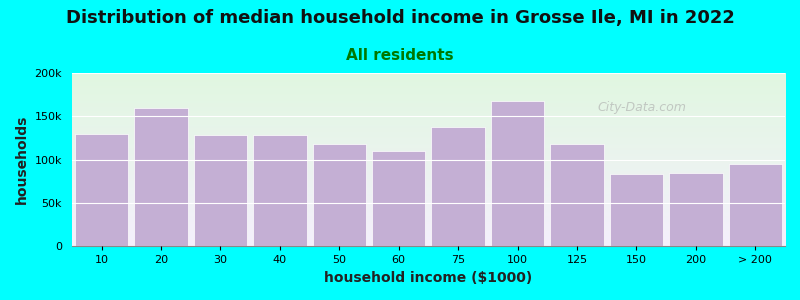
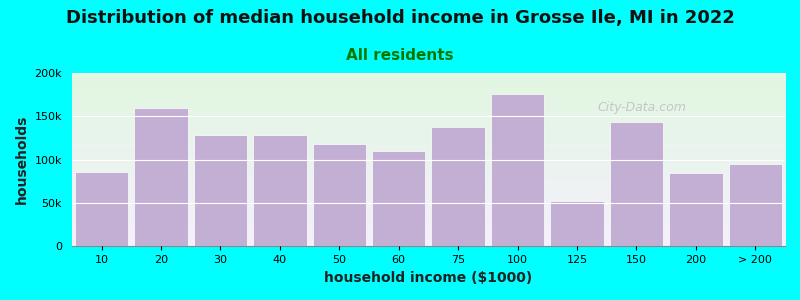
10: 130k -> 86k
100: 168k -> 176k
125: 118k -> 52k
150: 83k -> 144k
